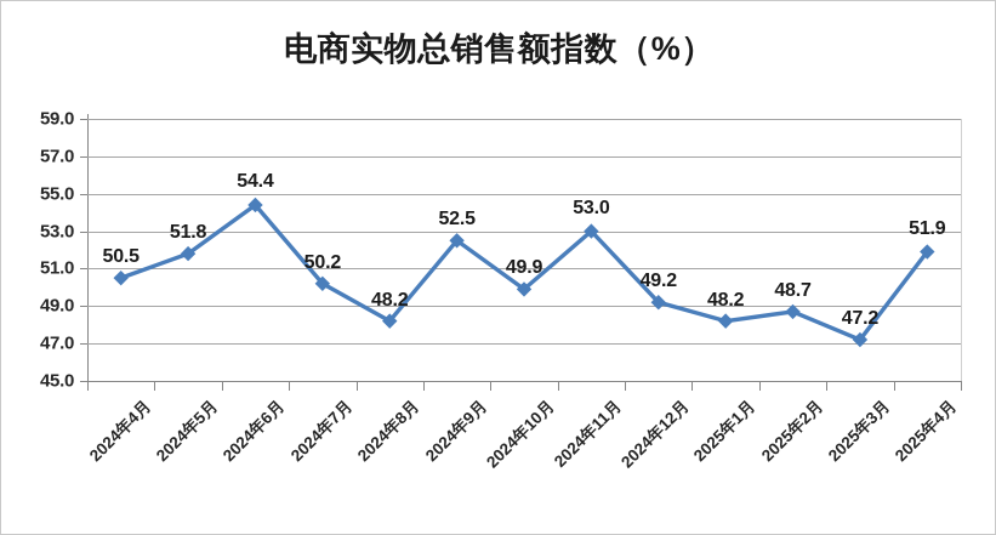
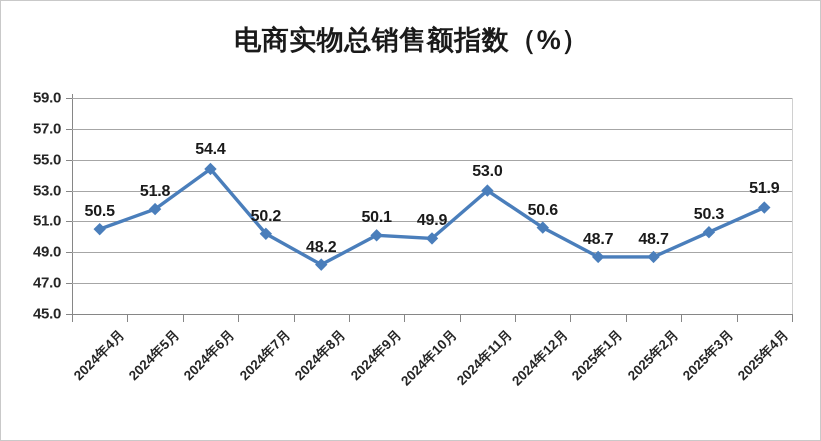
2024年9月: 52.5 -> 50.1
2024年12月: 49.2 -> 50.6
2025年1月: 48.2 -> 48.7
2025年3月: 47.2 -> 50.3
